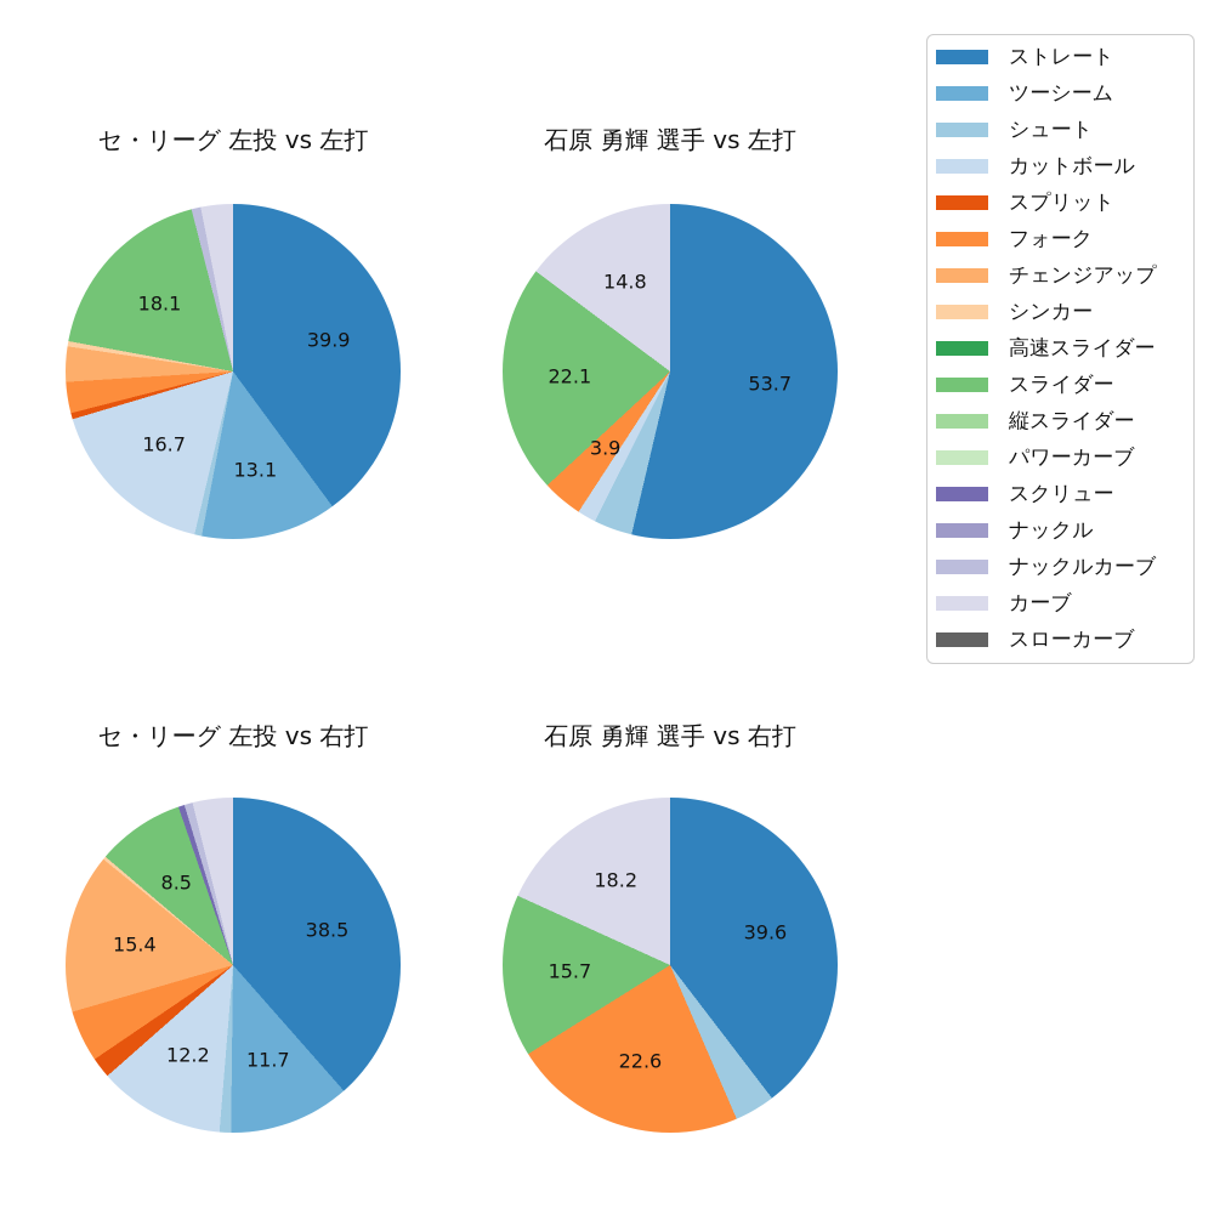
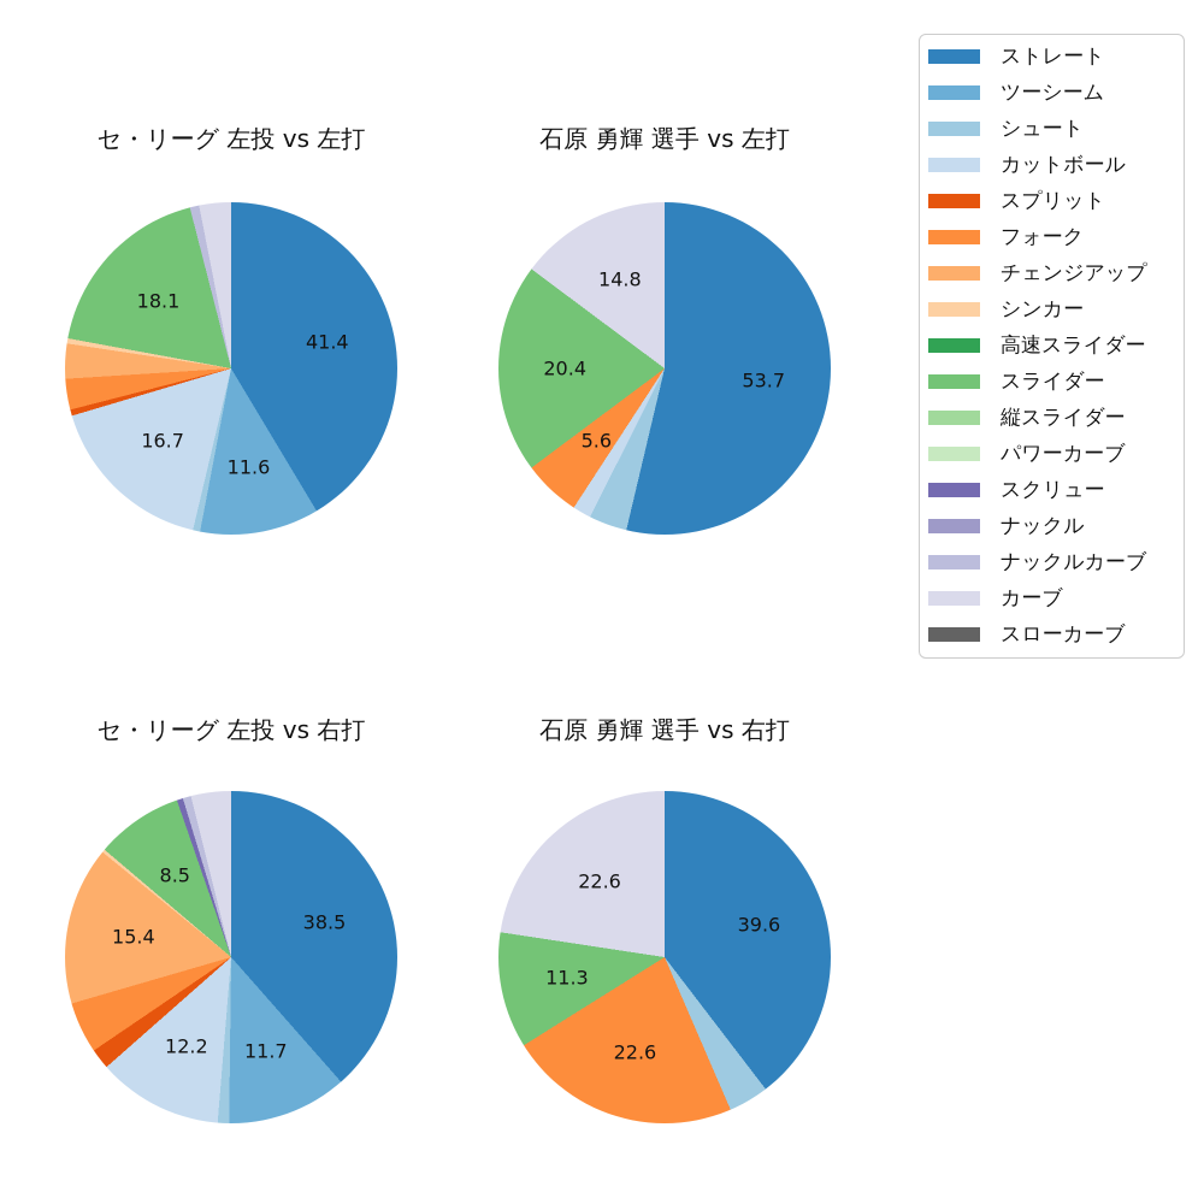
セ・リーグ 左投 vs 左打/ストレート: 39.9 -> 41.4
セ・リーグ 左投 vs 左打/ツーシーム: 13.1 -> 11.6
石原 勇輝 選手 vs 左打/フォーク: 3.9 -> 5.6
石原 勇輝 選手 vs 左打/スライダー: 22.1 -> 20.4
石原 勇輝 選手 vs 右打/スライダー: 15.7 -> 11.3
石原 勇輝 選手 vs 右打/カーブ: 18.2 -> 22.6
